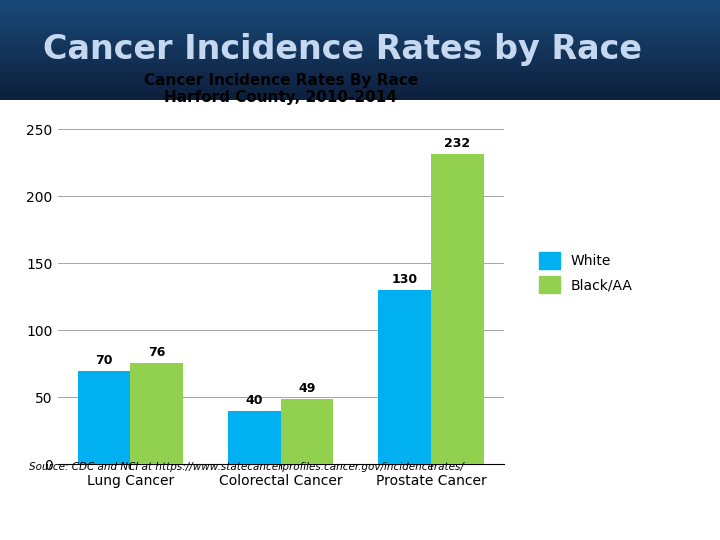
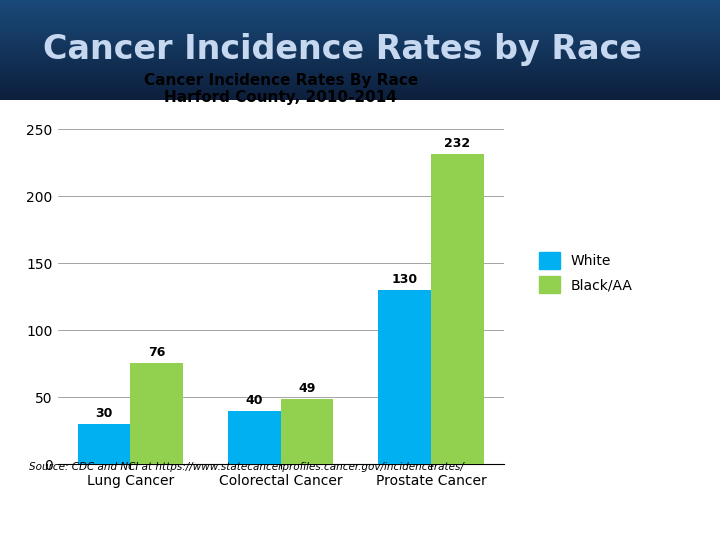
White/Lung Cancer: 70 -> 30
